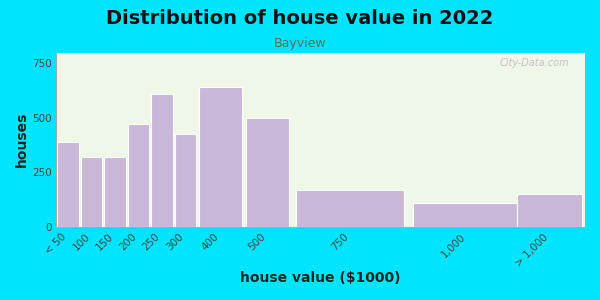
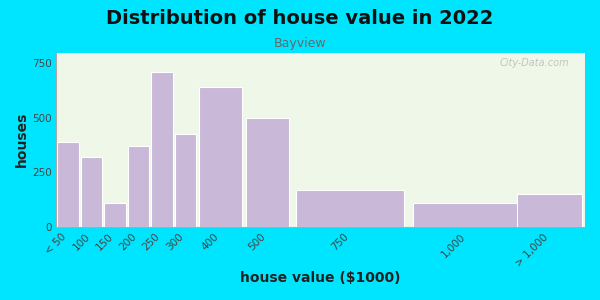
150: 320 -> 110
200: 470 -> 370
250: 610 -> 710
